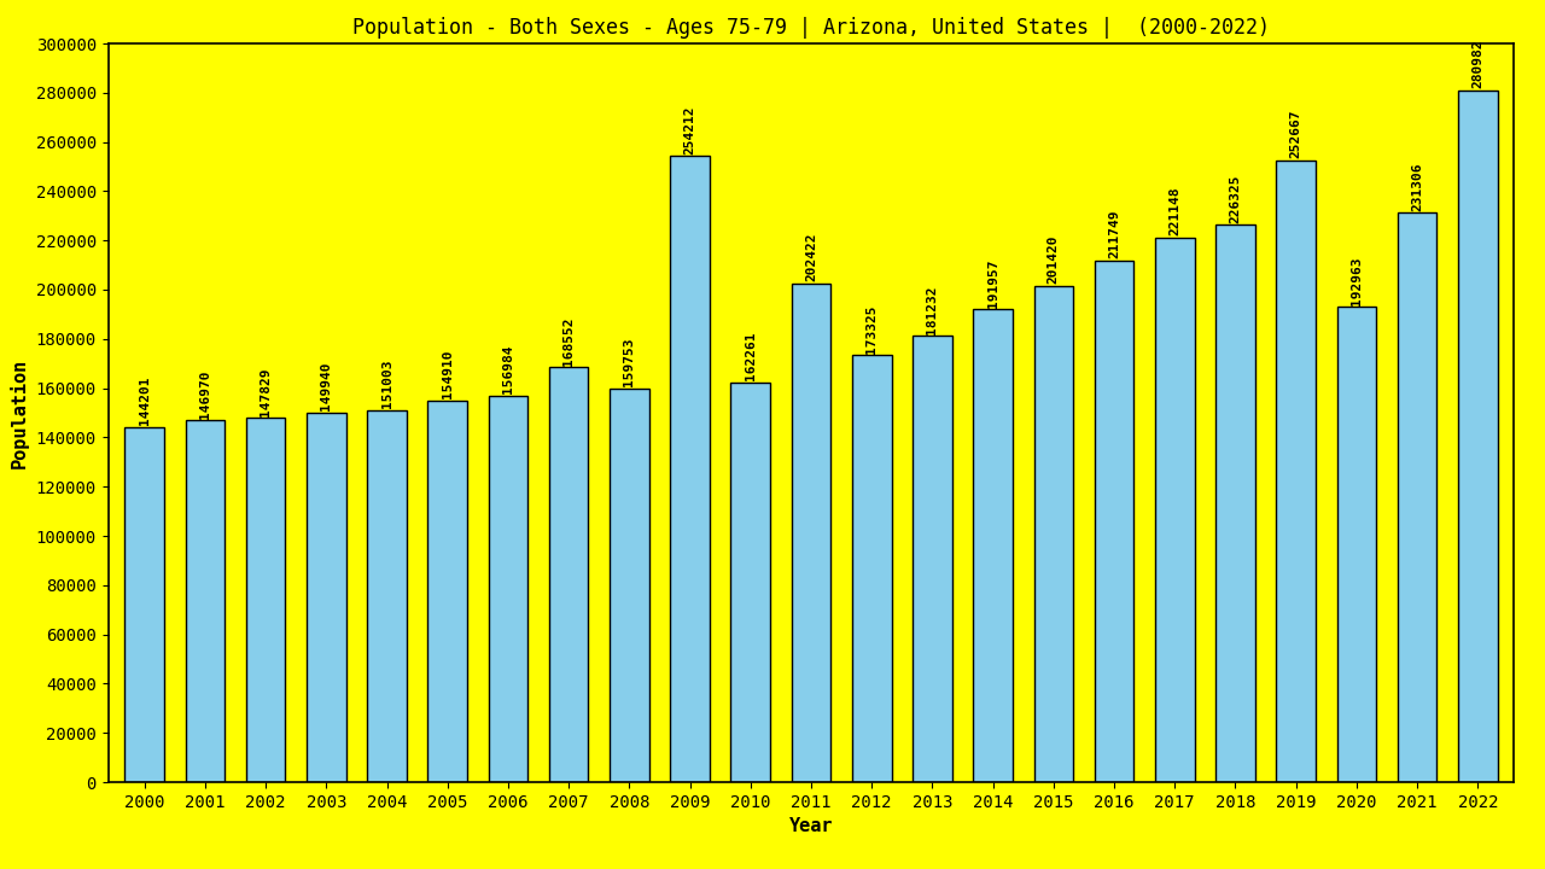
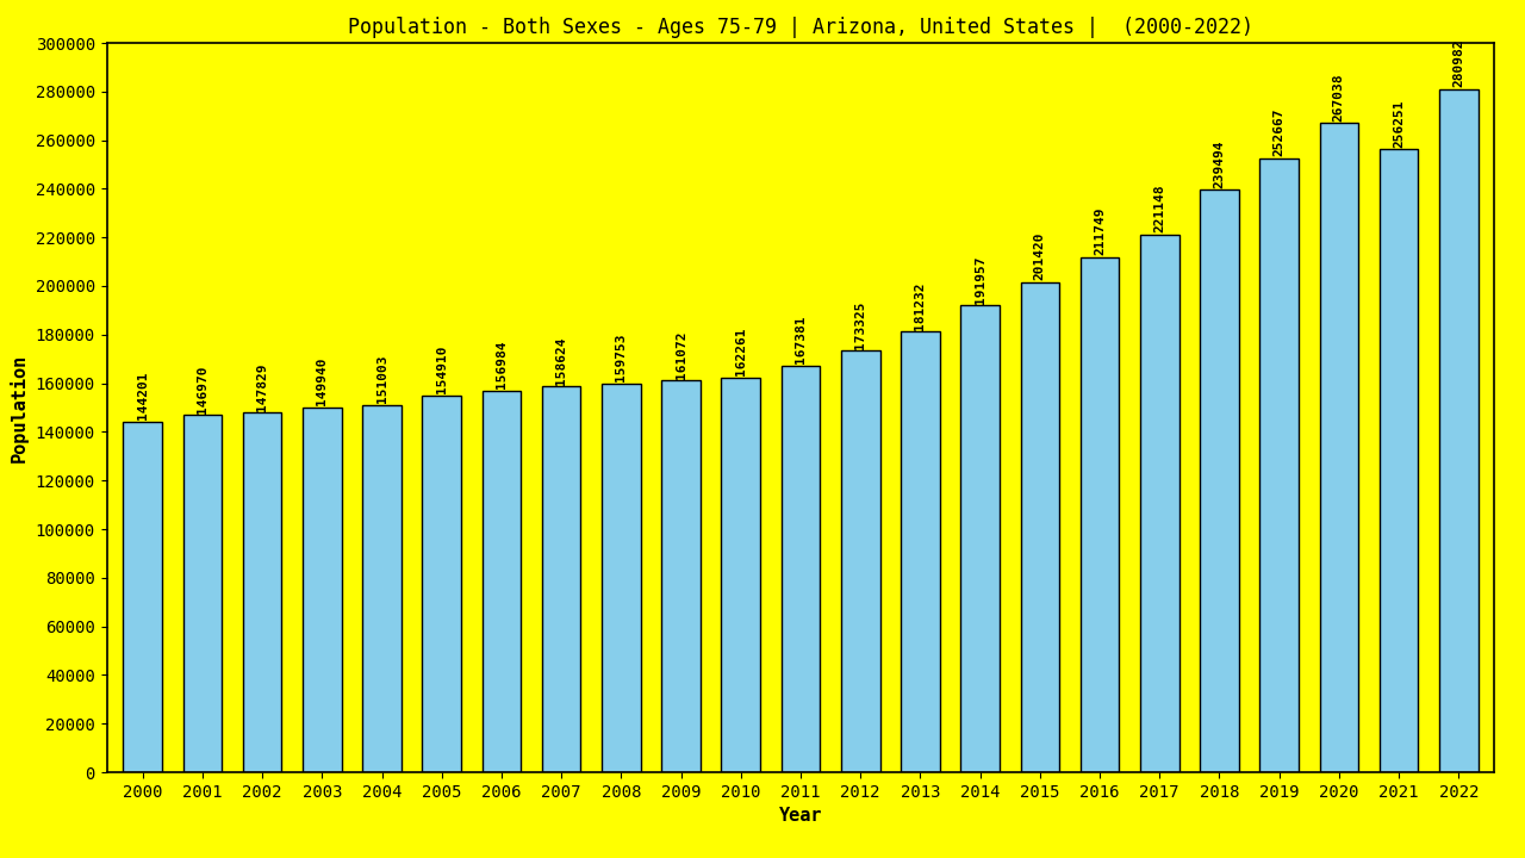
2007: 168552 -> 158624
2009: 254212 -> 161072
2011: 202422 -> 167381
2018: 226325 -> 239494
2020: 192963 -> 267038
2021: 231306 -> 256251
